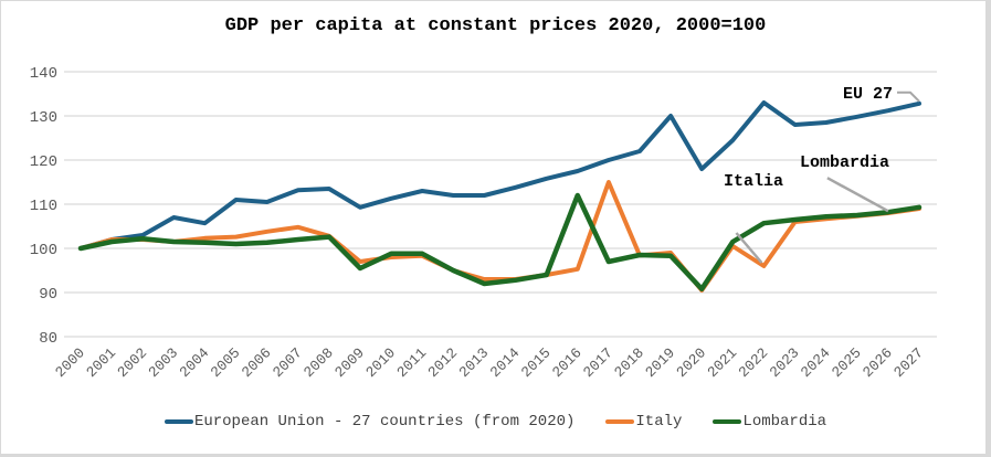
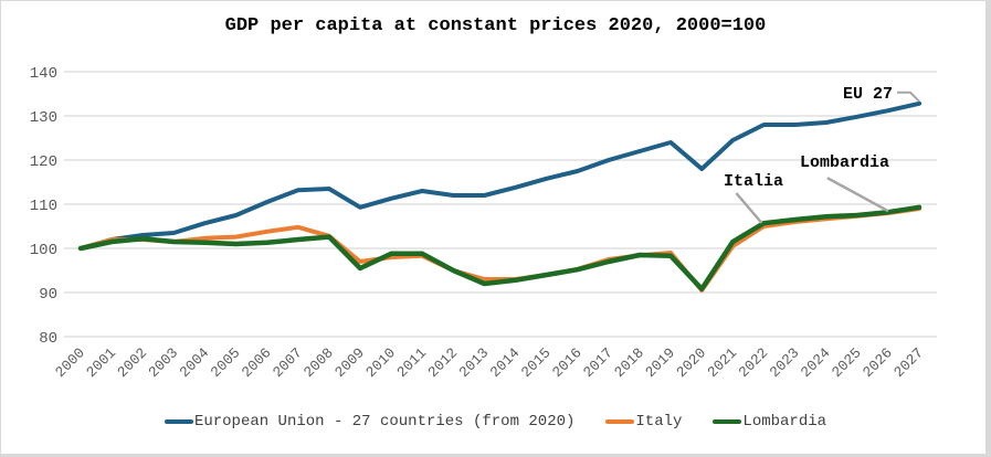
European Union - 27 countries (from 2020)/2003: 107 -> 104
European Union - 27 countries (from 2020)/2005: 111 -> 108
Lombardia/2016: 112 -> 95
Italy/2017: 115 -> 98
European Union - 27 countries (from 2020)/2019: 130 -> 124
European Union - 27 countries (from 2020)/2022: 133 -> 128
Italy/2022: 96 -> 105
